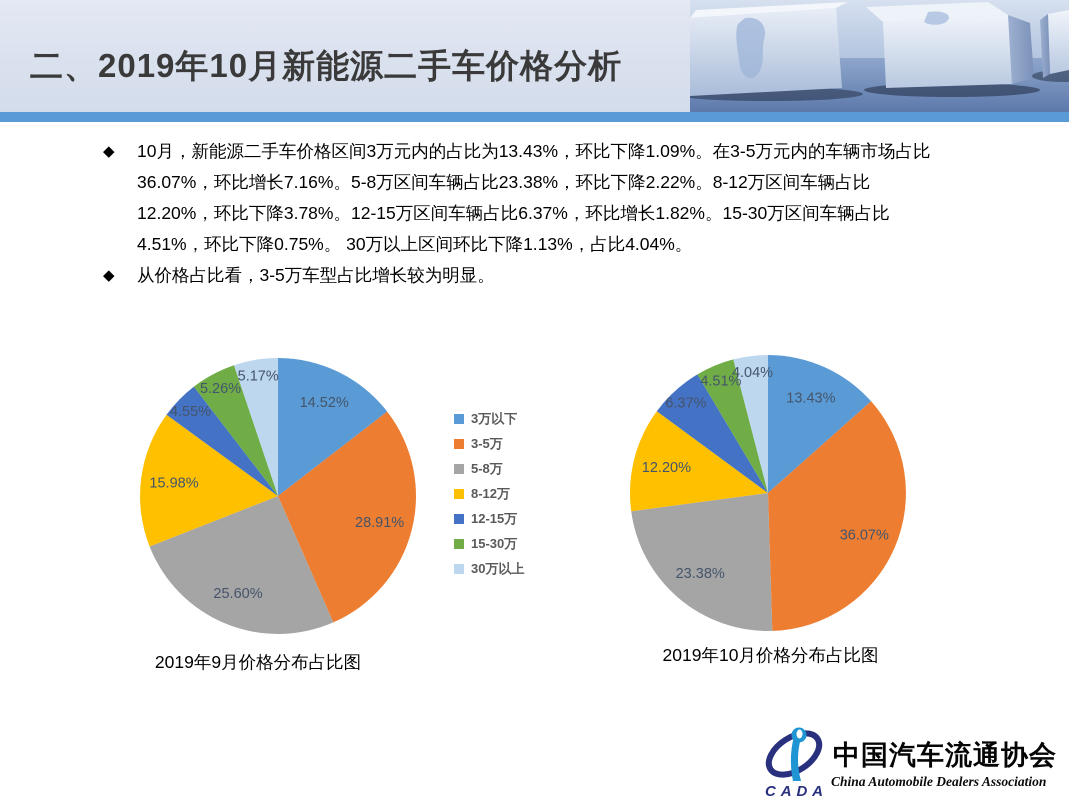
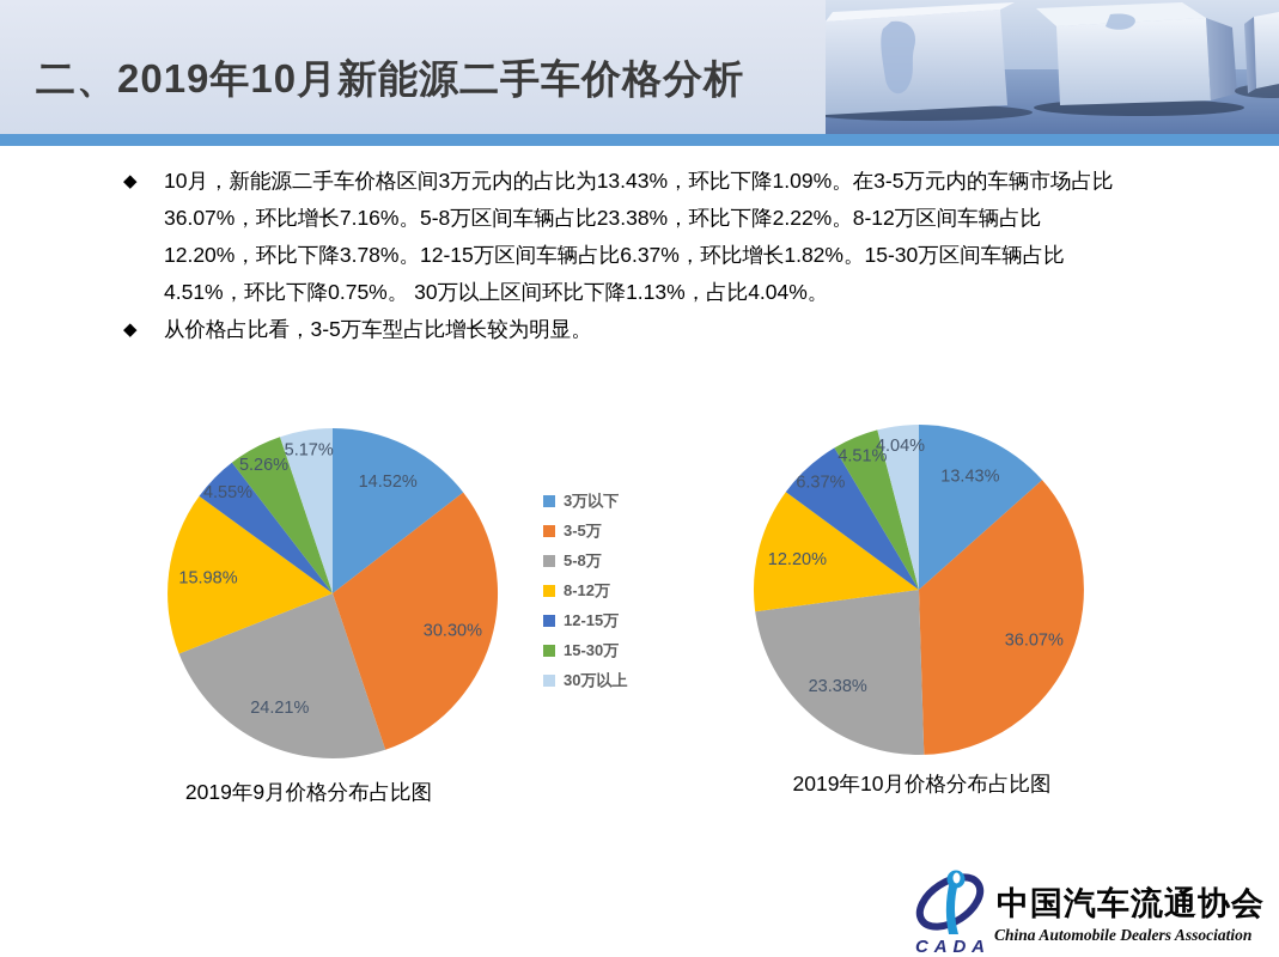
2019年9月价格分布占比图/3-5万: 28.91% -> 30.30%
2019年9月价格分布占比图/5-8万: 25.60% -> 24.21%
